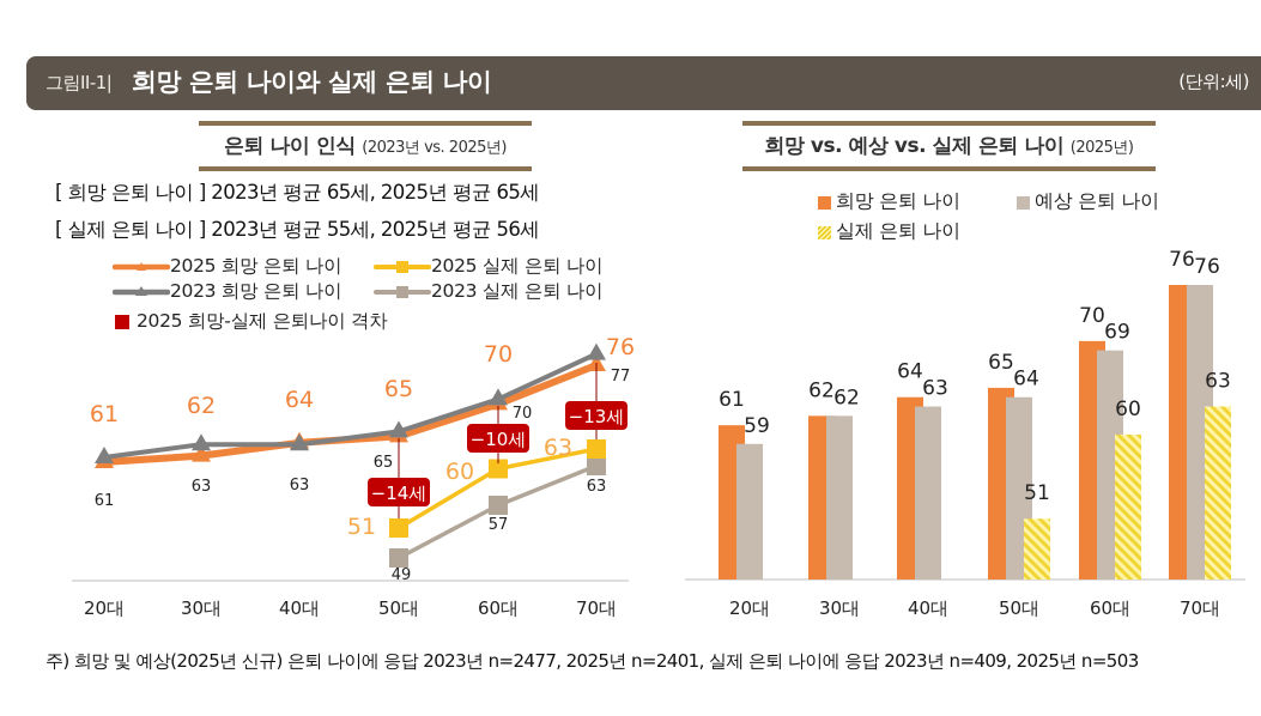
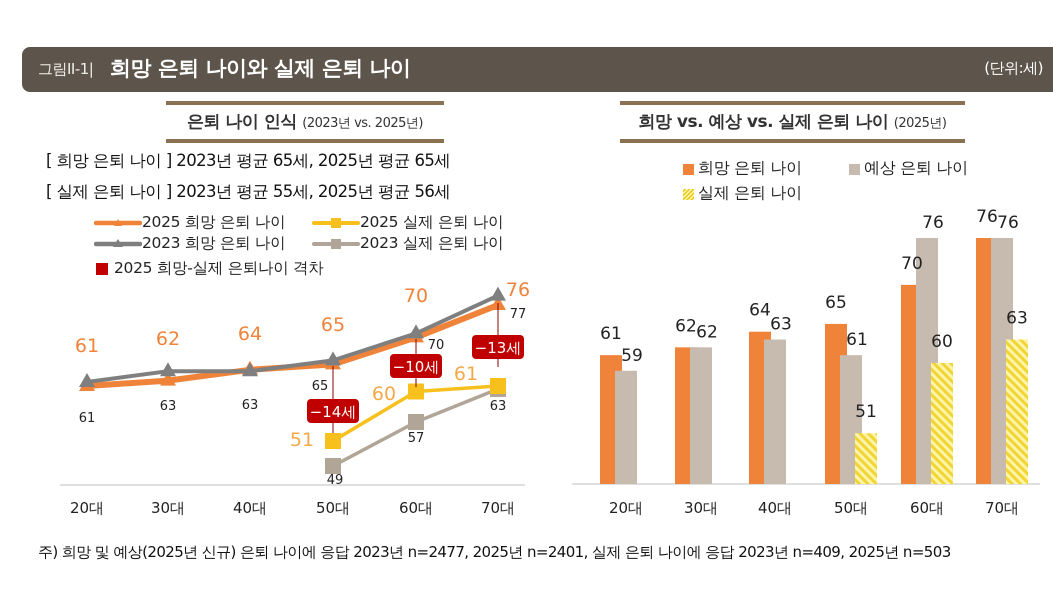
은퇴 나이 인식 (2023년 vs. 2025년)/2025 실제 은퇴 나이/70대: 63 -> 61
희망 vs. 예상 vs. 실제 은퇴 나이 (2025년)/예상 은퇴 나이/50대: 64 -> 61
희망 vs. 예상 vs. 실제 은퇴 나이 (2025년)/예상 은퇴 나이/60대: 69 -> 76
